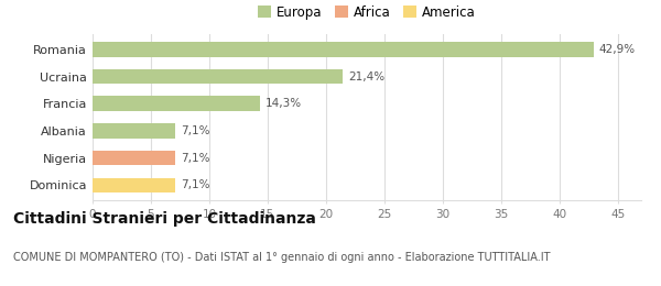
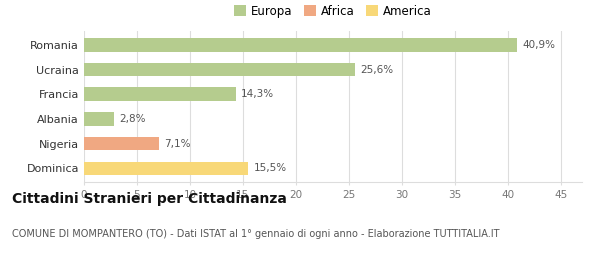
Romania: 42,9% -> 40,9%
Ucraina: 21,4% -> 25,6%
Albania: 7,1% -> 2,8%
Dominica: 7,1% -> 15,5%
